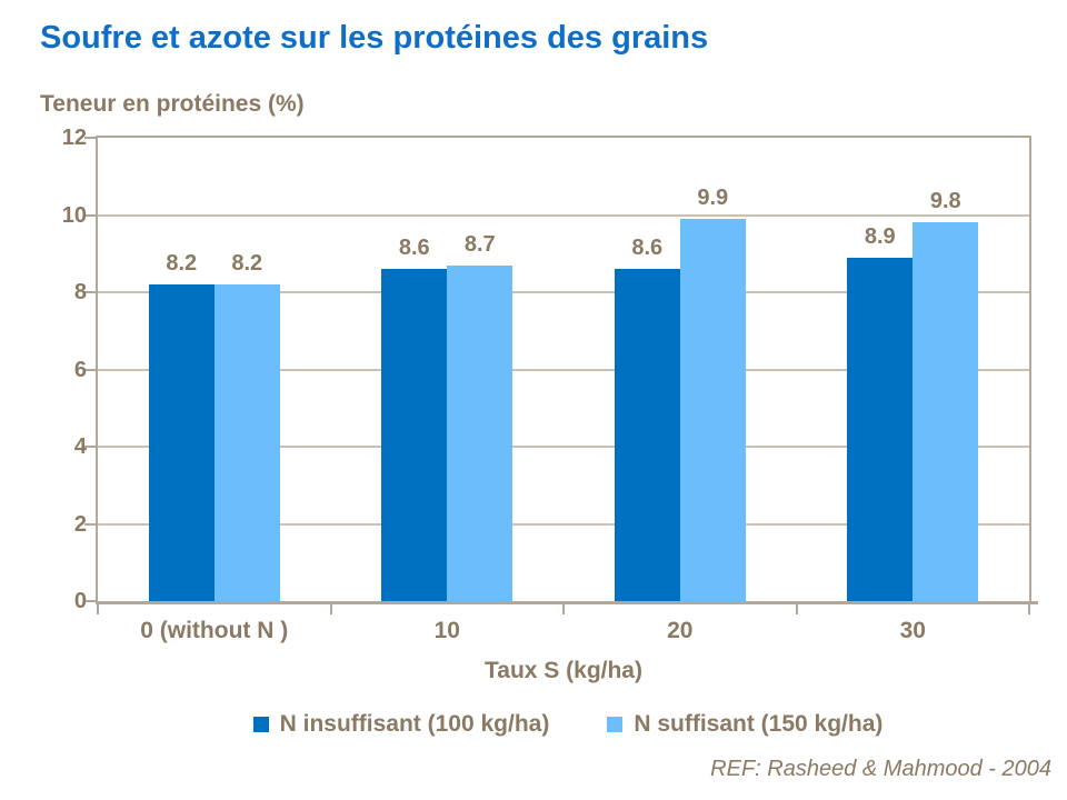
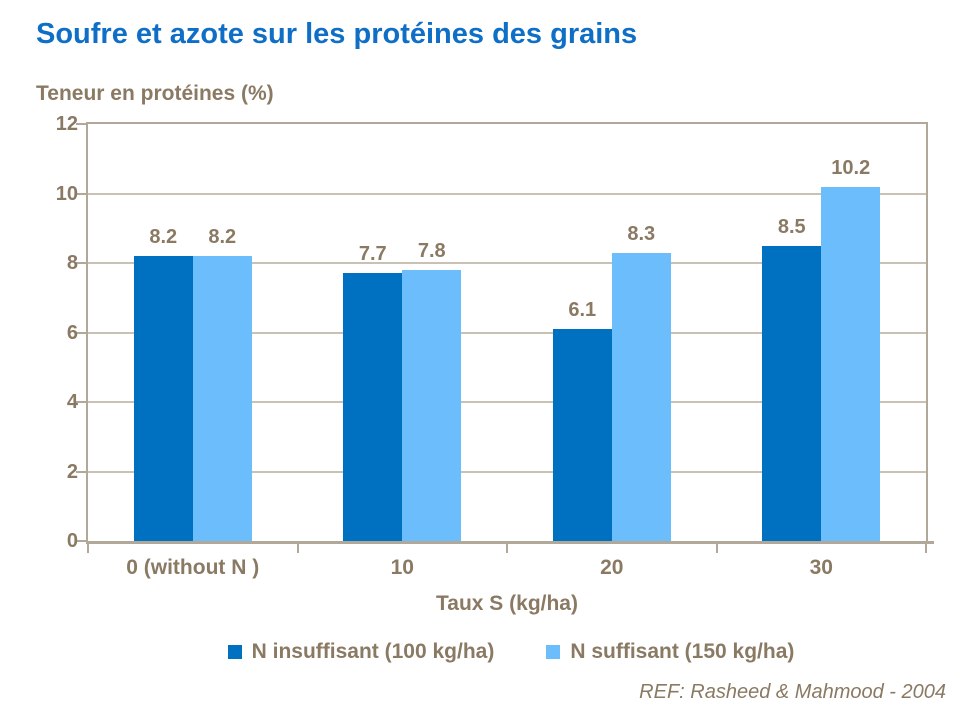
N insuffisant (100 kg/ha)/10: 8.6 -> 7.7
N suffisant (150 kg/ha)/10: 8.7 -> 7.8
N insuffisant (100 kg/ha)/20: 8.6 -> 6.1
N suffisant (150 kg/ha)/20: 9.9 -> 8.3
N insuffisant (100 kg/ha)/30: 8.9 -> 8.5
N suffisant (150 kg/ha)/30: 9.8 -> 10.2
